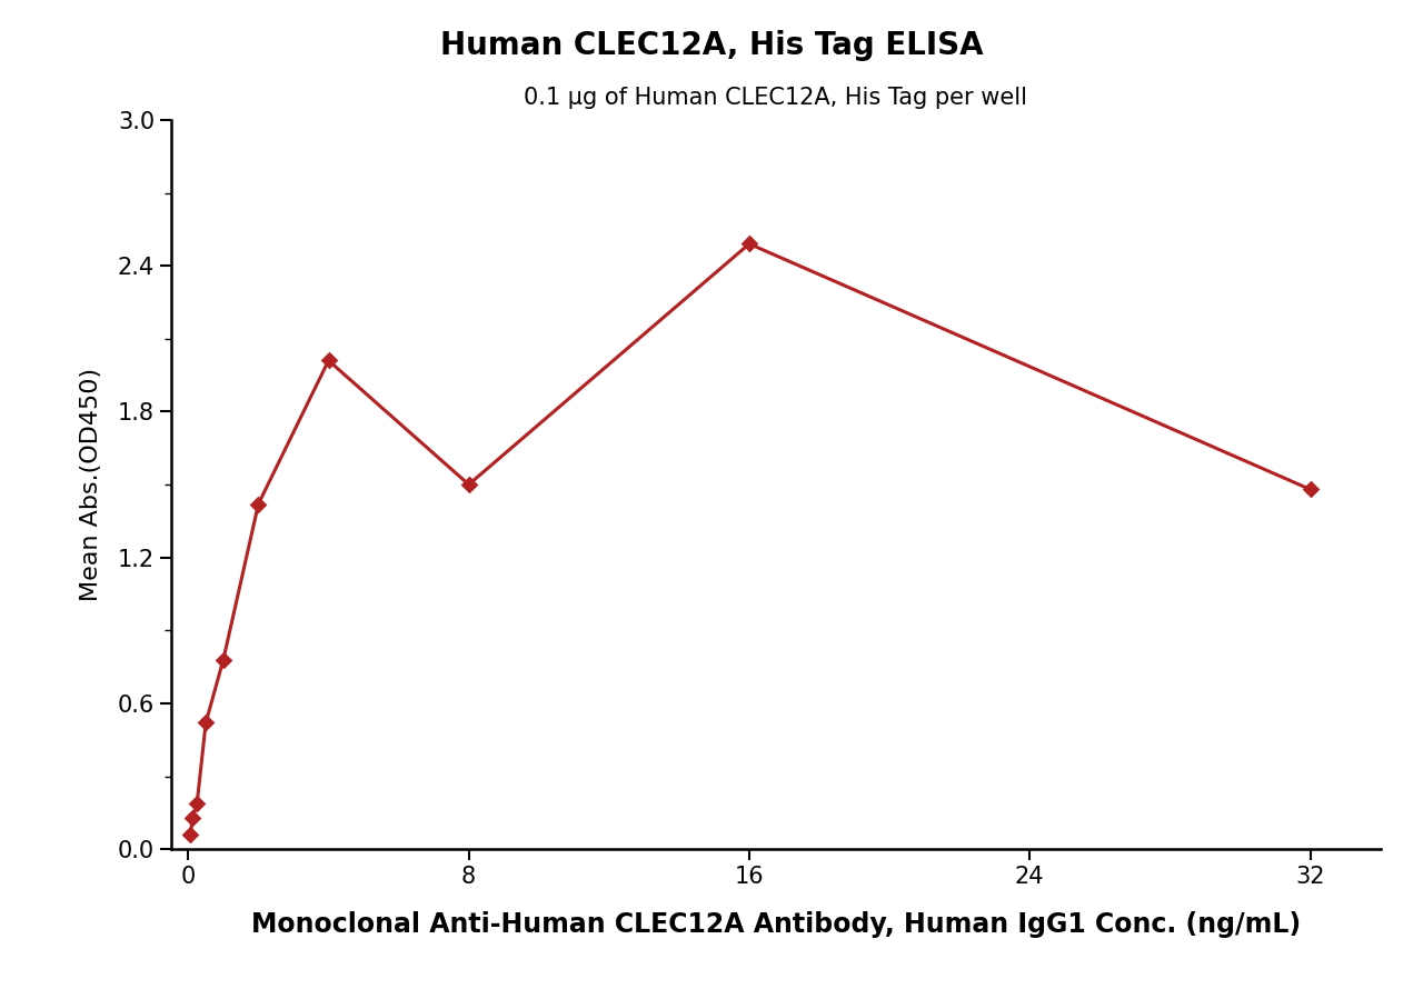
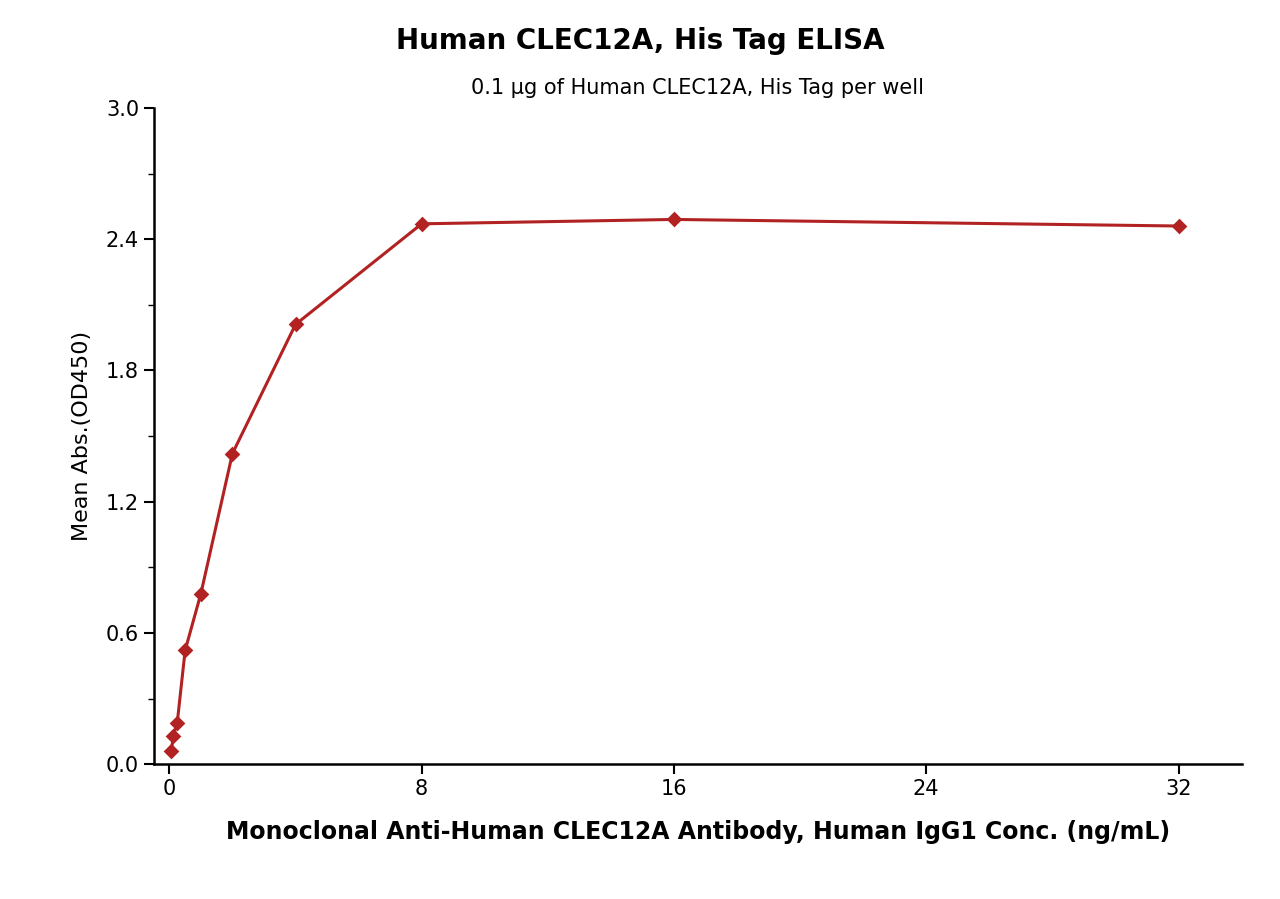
8: 1.50 -> 2.47
32: 1.48 -> 2.46
